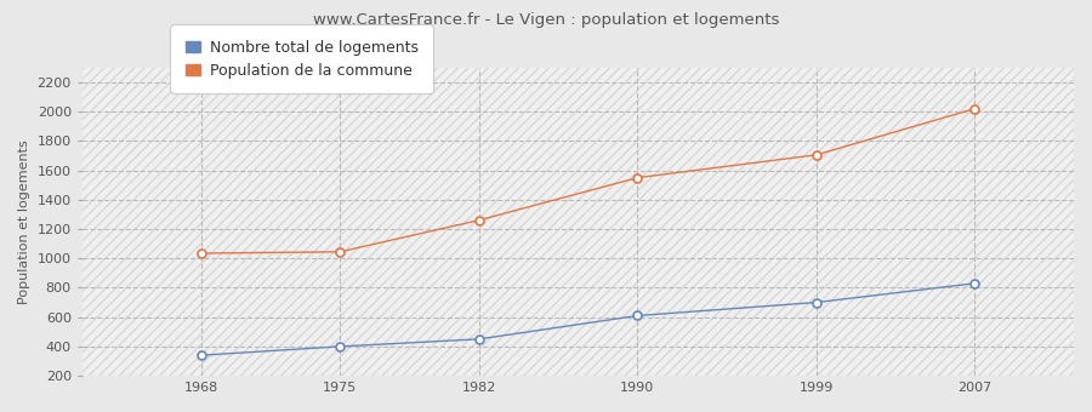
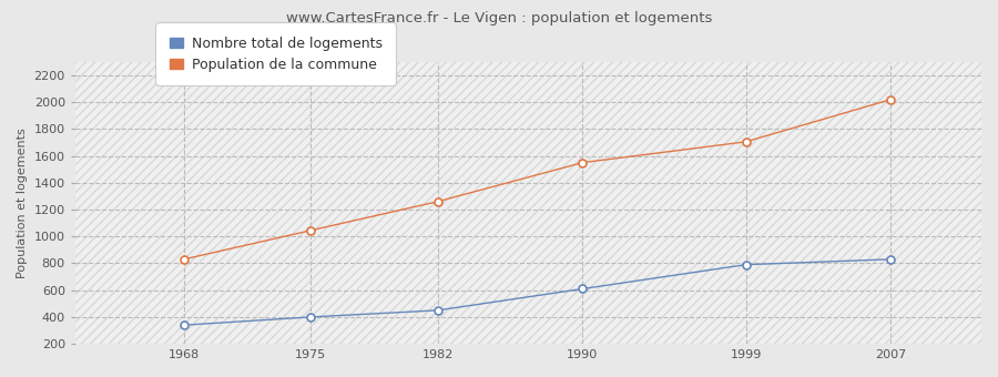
Population de la commune/1968: 1040 -> 830
Nombre total de logements/1999: 700 -> 790
